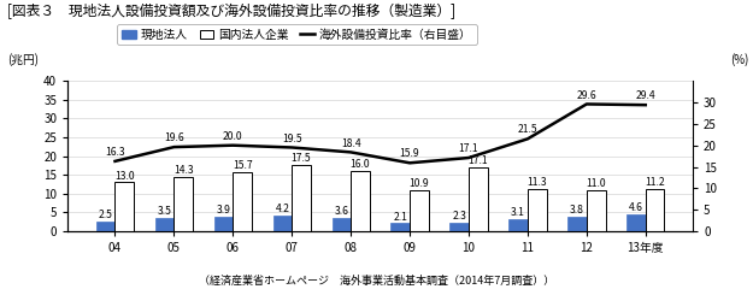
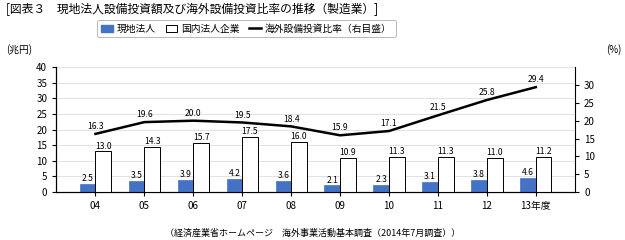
国内法人企業/10: 17.1 -> 11.3
海外設備投資比率（右目盛）/12: 29.6 -> 25.8
